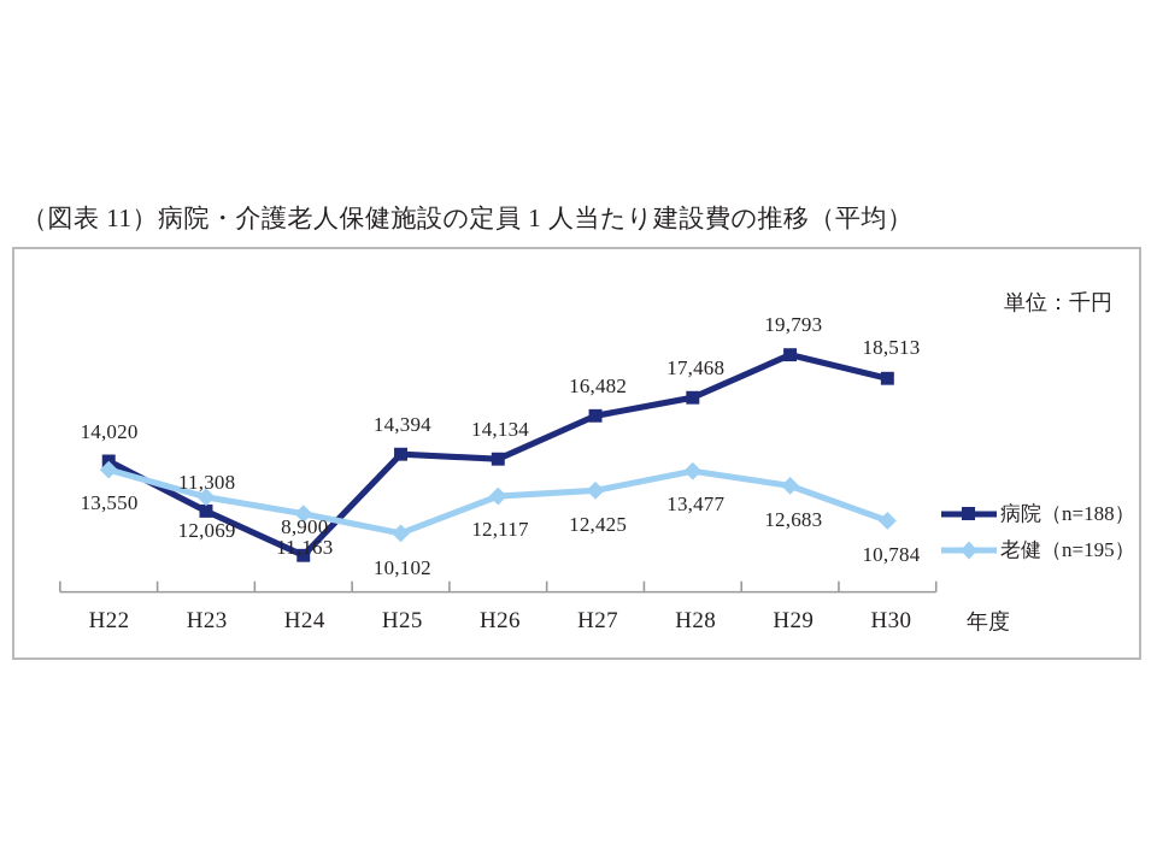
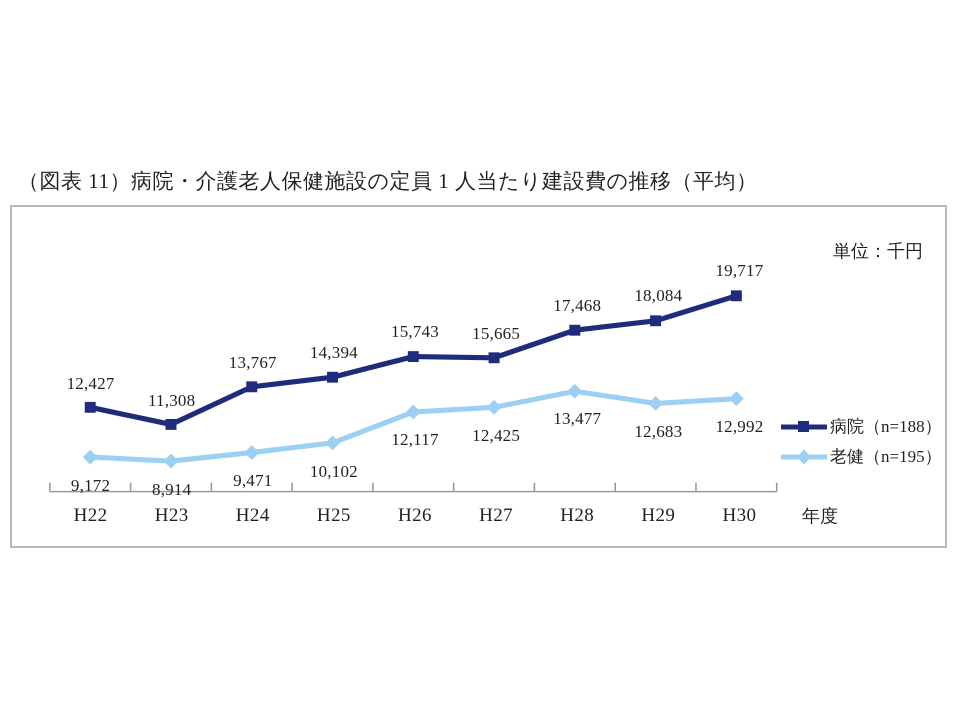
病院（n=188）/H22: 14,020 -> 12,427
老健（n=195）/H22: 13,550 -> 9,172
老健（n=195）/H23: 12,069 -> 8,914
病院（n=188）/H24: 8,900 -> 13,767
老健（n=195）/H24: 11,163 -> 9,471
病院（n=188）/H26: 14,134 -> 15,743
病院（n=188）/H27: 16,482 -> 15,665
病院（n=188）/H29: 19,793 -> 18,084
病院（n=188）/H30: 18,513 -> 19,717
老健（n=195）/H30: 10,784 -> 12,992
